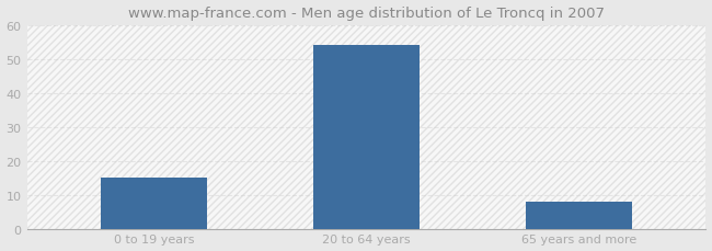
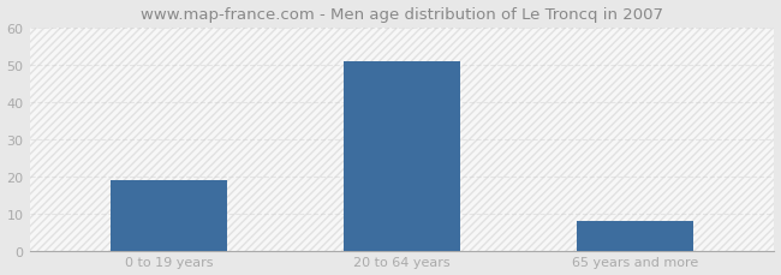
0 to 19 years: 15 -> 19
20 to 64 years: 54 -> 51
